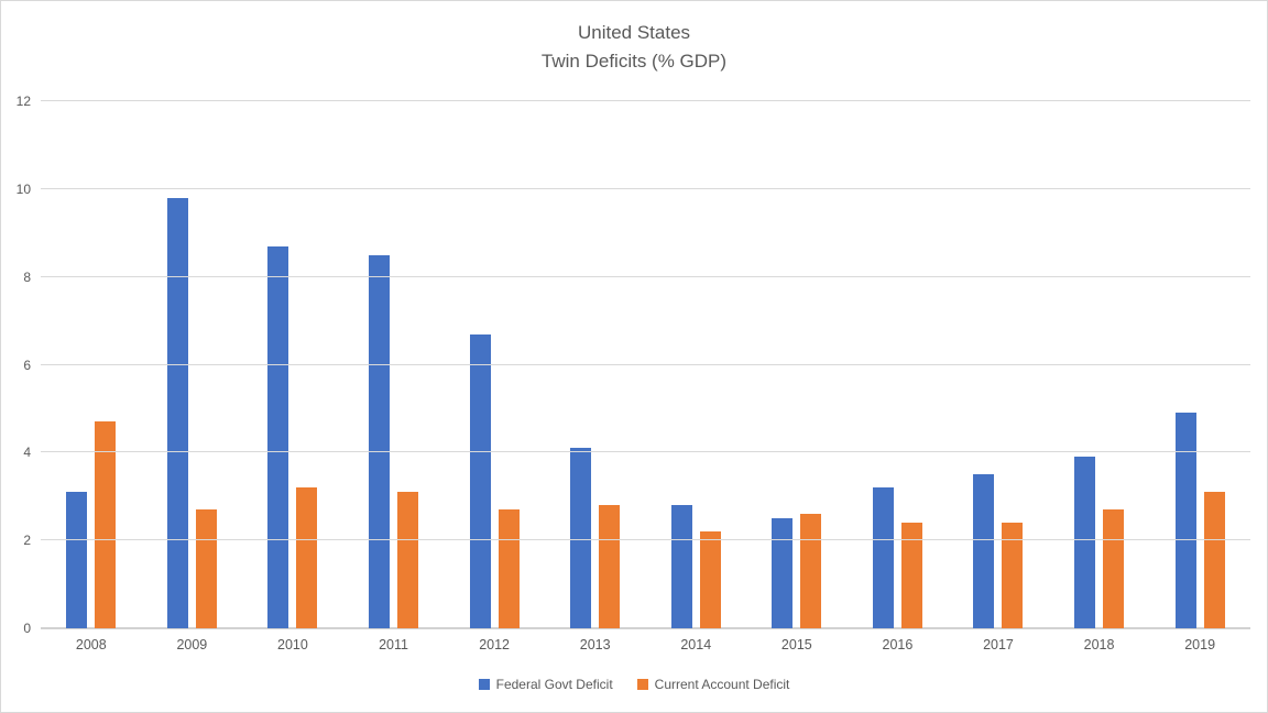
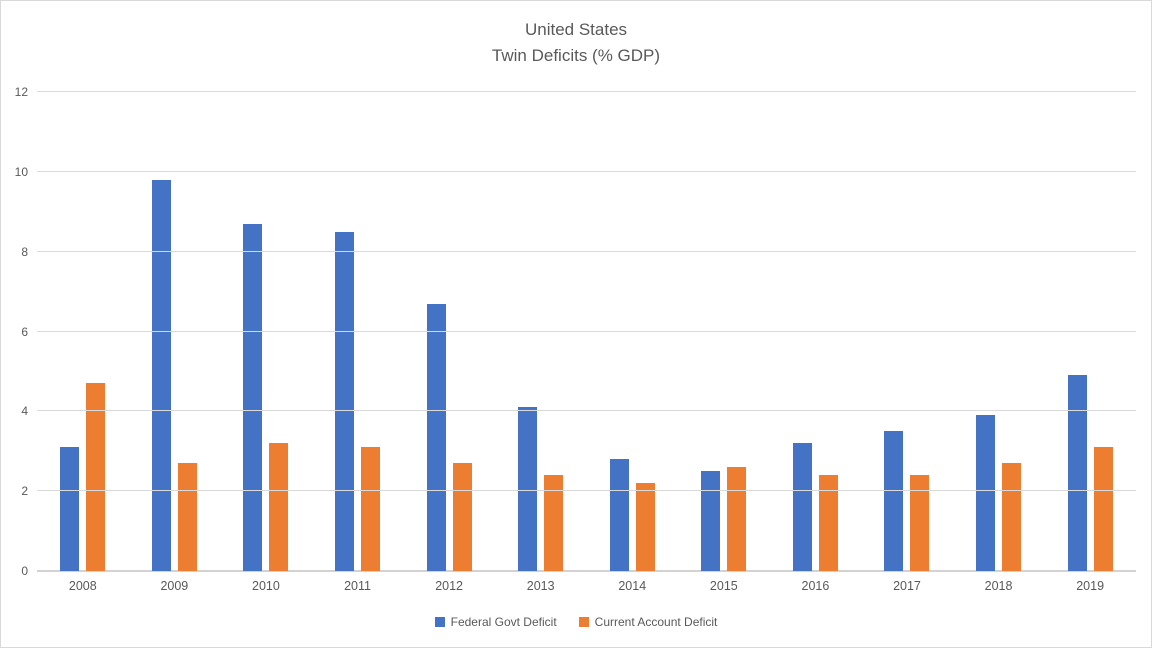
Current Account Deficit/2013: 2.8 -> 2.4
